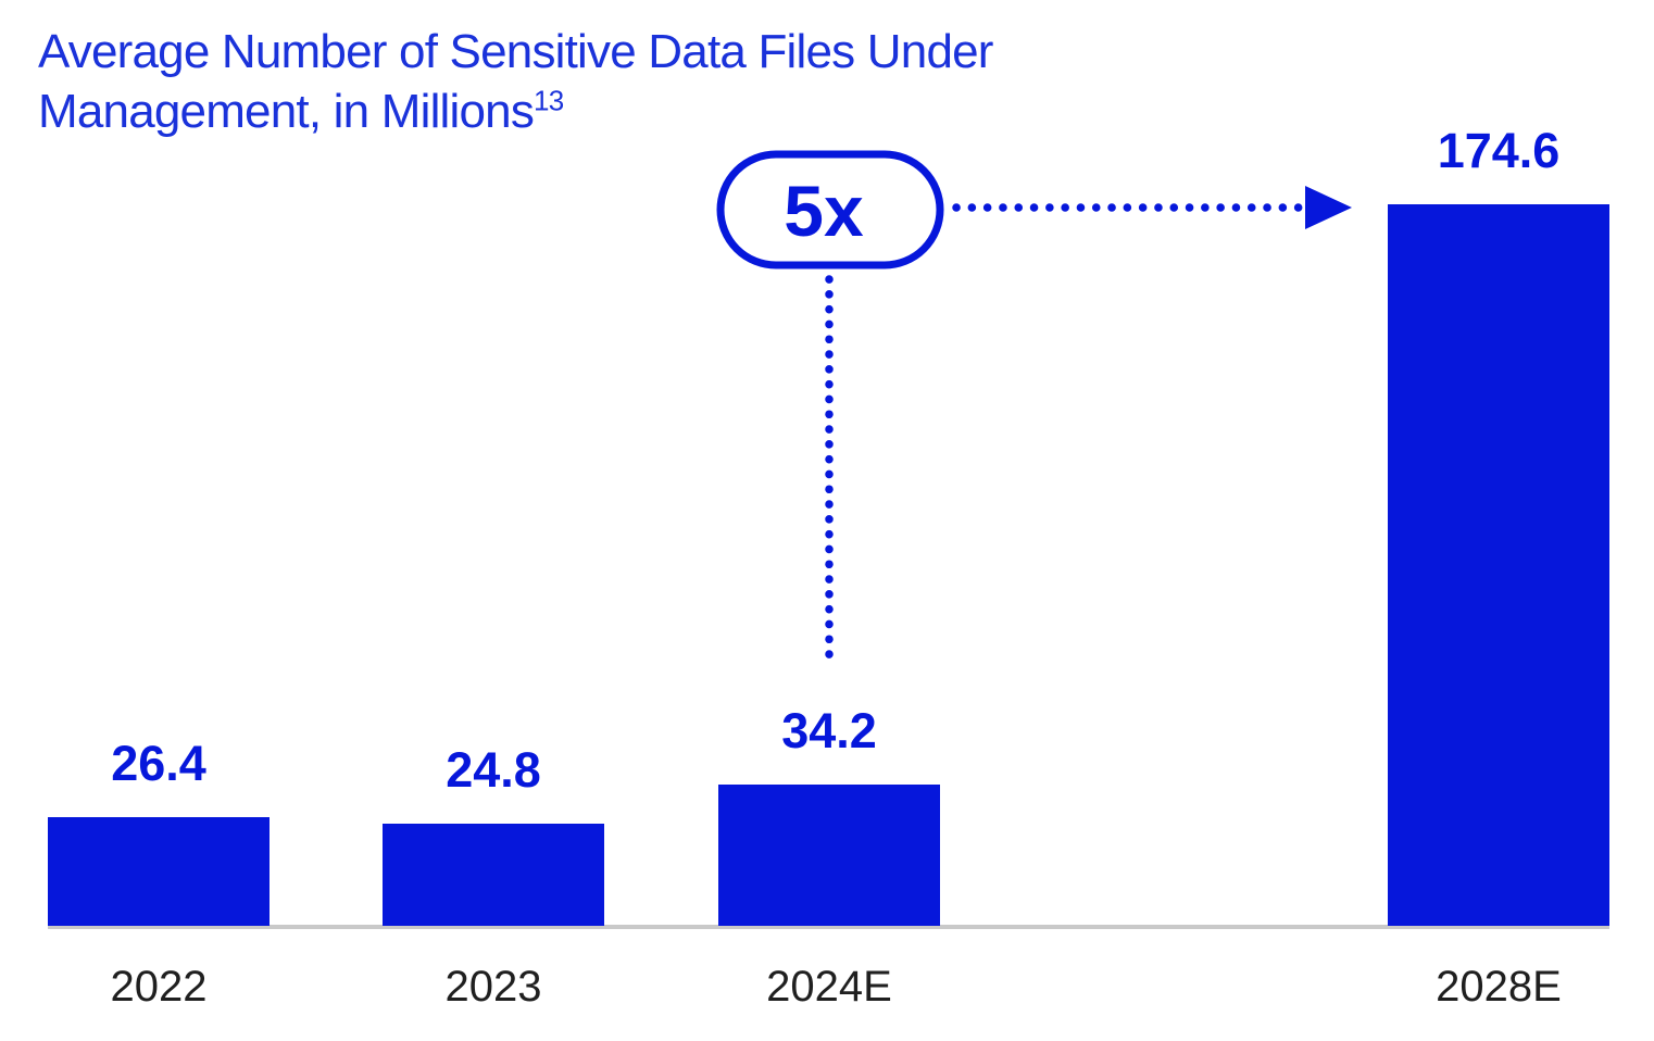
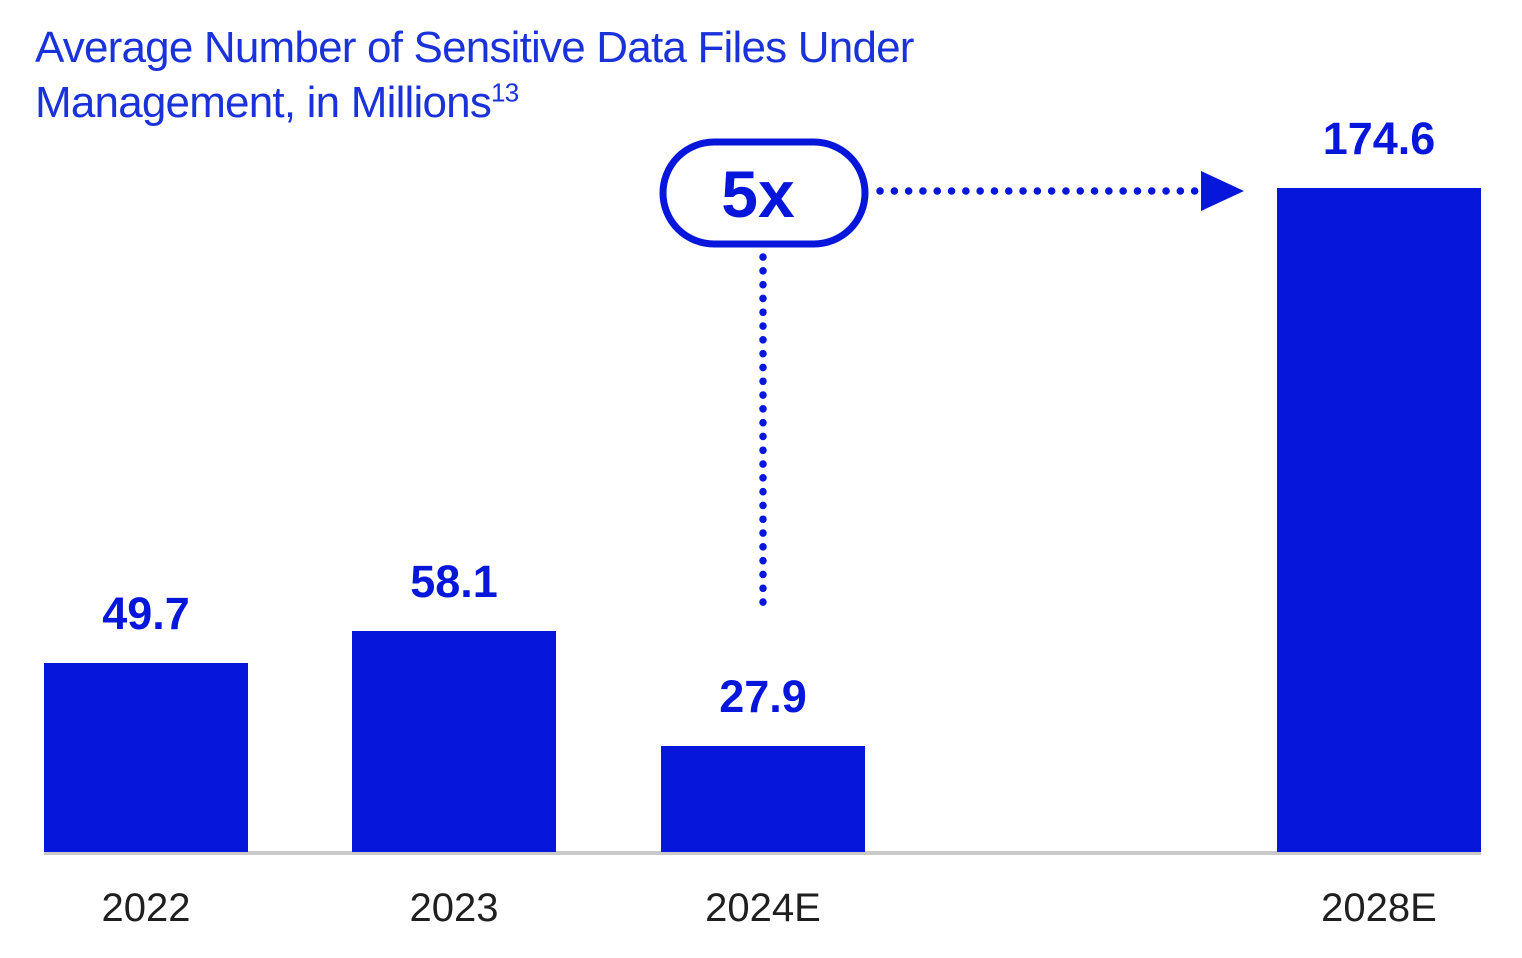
2022: 26.4 -> 49.7
2023: 24.8 -> 58.1
2024E: 34.2 -> 27.9
